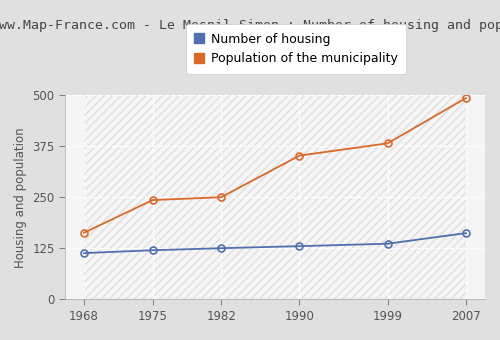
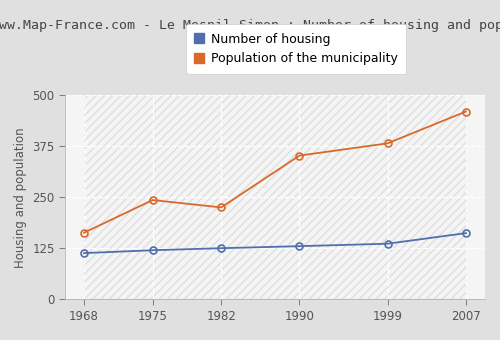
Population of the municipality/1982: 250 -> 225
Population of the municipality/2007: 493 -> 460
